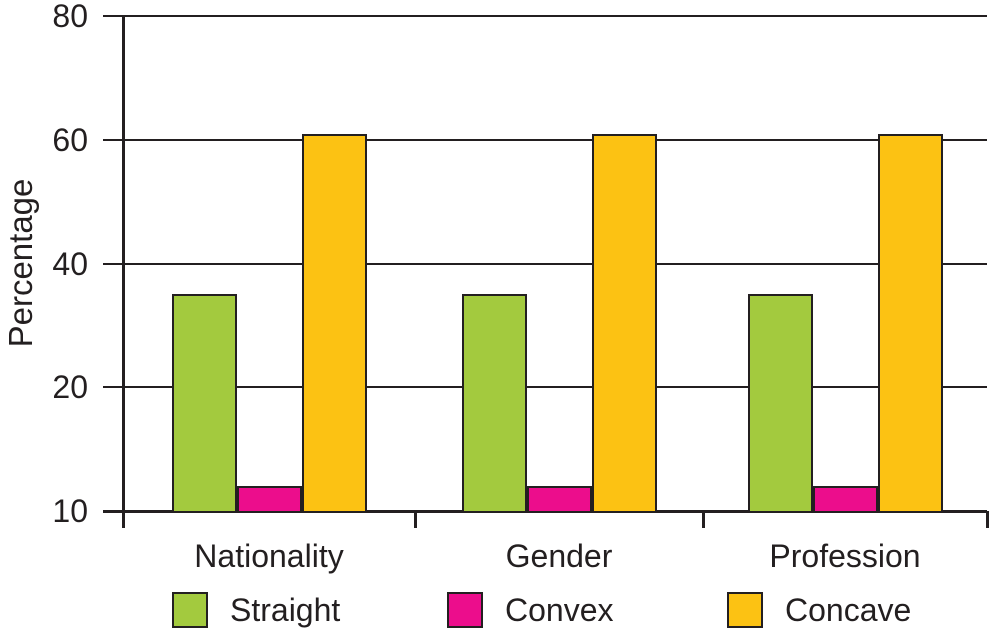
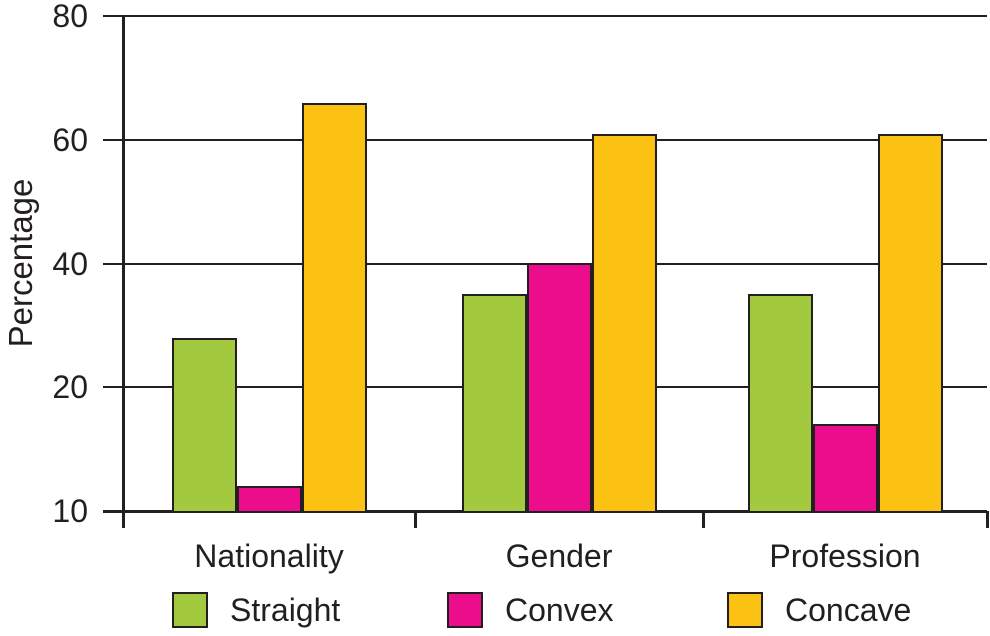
Straight/Nationality: 35 -> 28
Concave/Nationality: 61 -> 66
Convex/Gender: 12 -> 40
Convex/Profession: 12 -> 17
